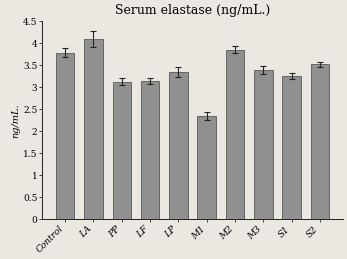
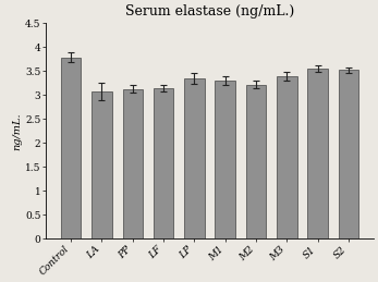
LA: 4.10 -> 3.08
M1: 2.35 -> 3.30
M2: 3.85 -> 3.22
S1: 3.25 -> 3.55
